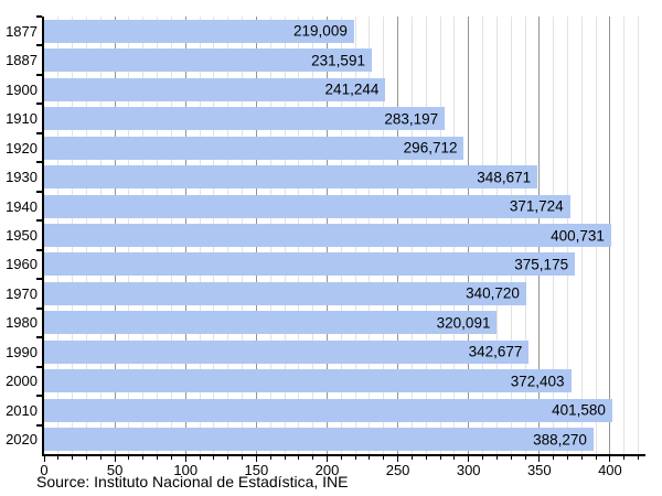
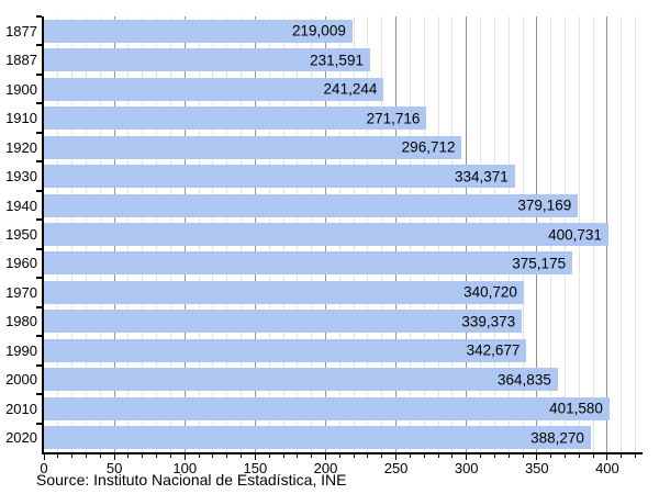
1910: 283,197 -> 271,716
1930: 348,671 -> 334,371
1940: 371,724 -> 379,169
1980: 320,091 -> 339,373
2000: 372,403 -> 364,835
